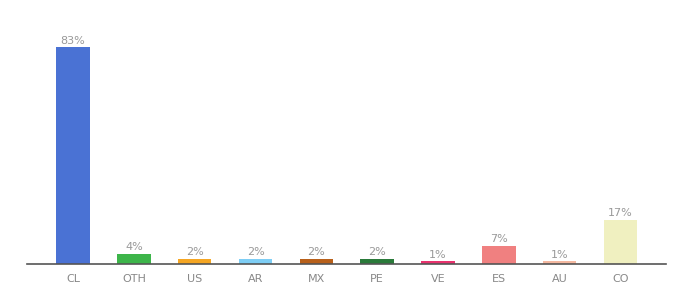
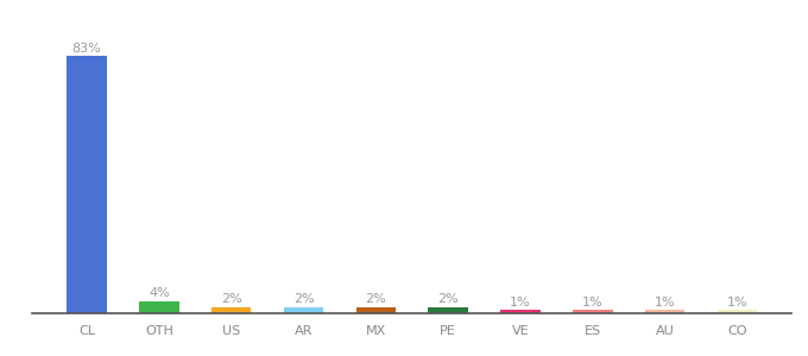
ES: 7% -> 1%
CO: 17% -> 1%
